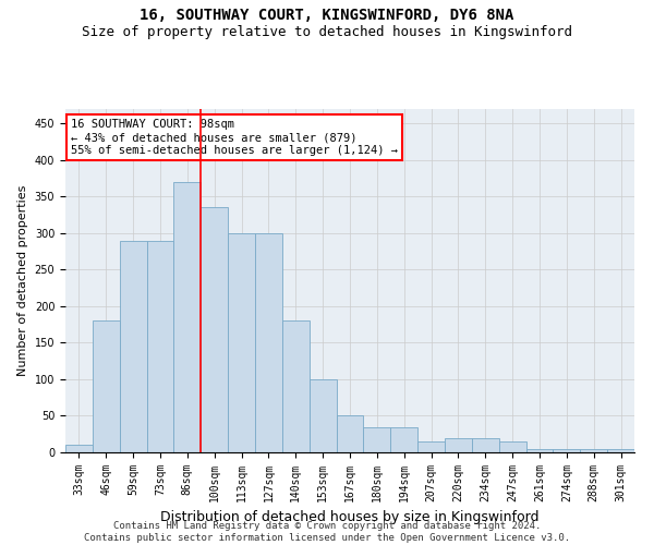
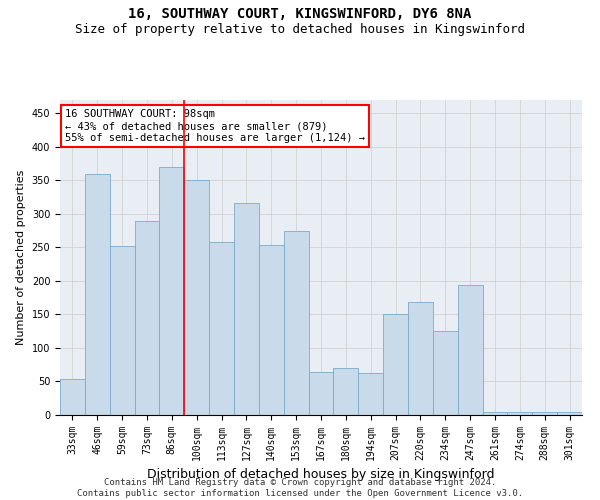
33sqm: 10 -> 54
46sqm: 180 -> 360
59sqm: 290 -> 252
100sqm: 335 -> 350
113sqm: 300 -> 258
127sqm: 300 -> 316
140sqm: 180 -> 254
153sqm: 100 -> 274
167sqm: 50 -> 64
180sqm: 35 -> 70
194sqm: 35 -> 62
207sqm: 15 -> 150
220sqm: 20 -> 168
234sqm: 20 -> 126
247sqm: 15 -> 194
